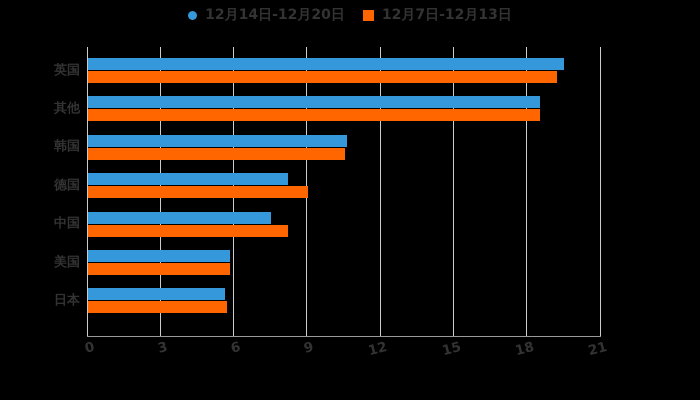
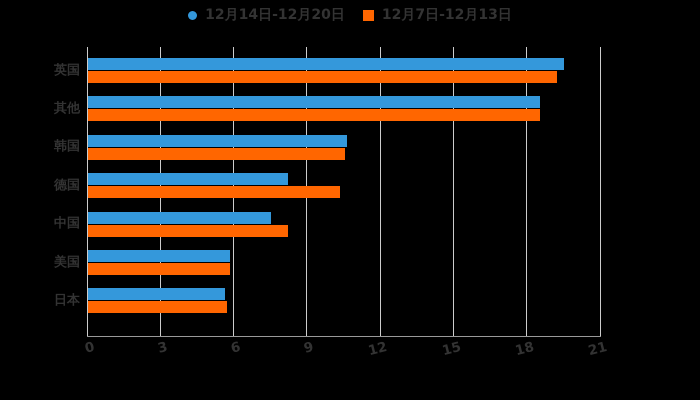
12月7日-12月13日/德国: 9.0 -> 10.3
